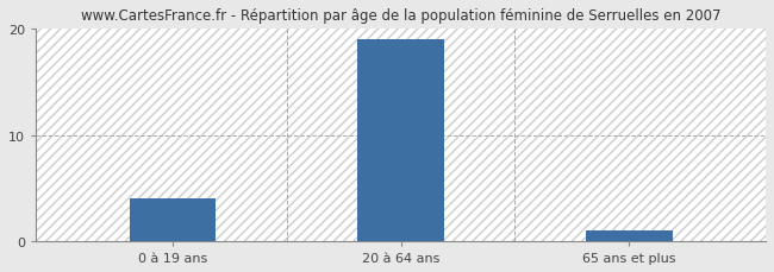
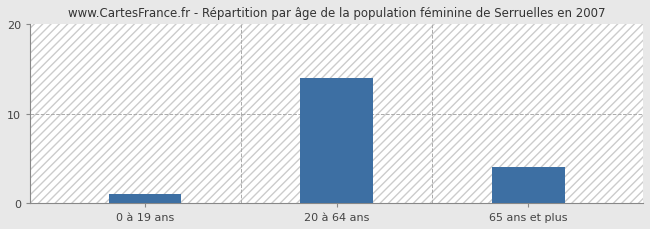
0 à 19 ans: 4 -> 1
20 à 64 ans: 19 -> 14
65 ans et plus: 1 -> 4
